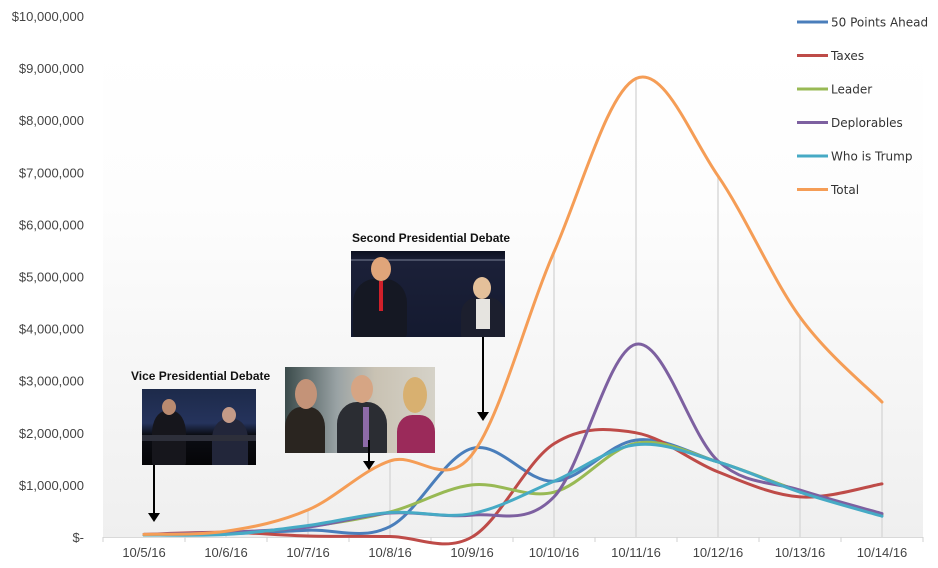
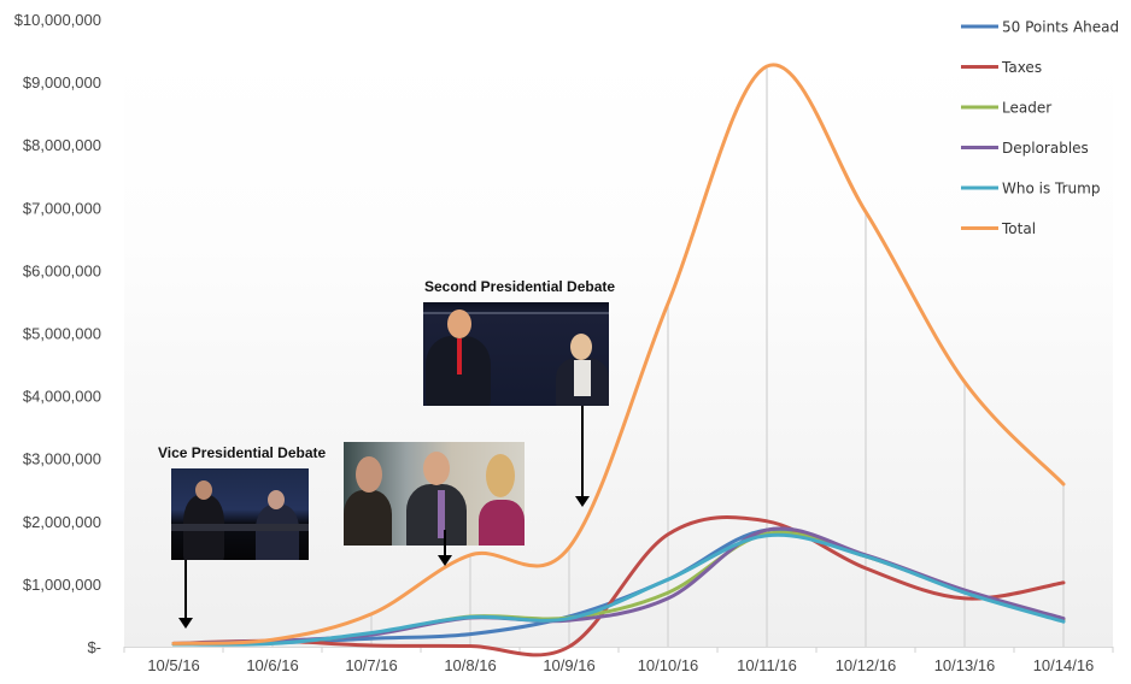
50 Points Ahead/10/9/16: $1700000 -> $500000
Leader/10/9/16: $1000000 -> $500000
Deplorables/10/11/16: $3700000 -> $1900000
Total/10/11/16: $8800000 -> $9200000
